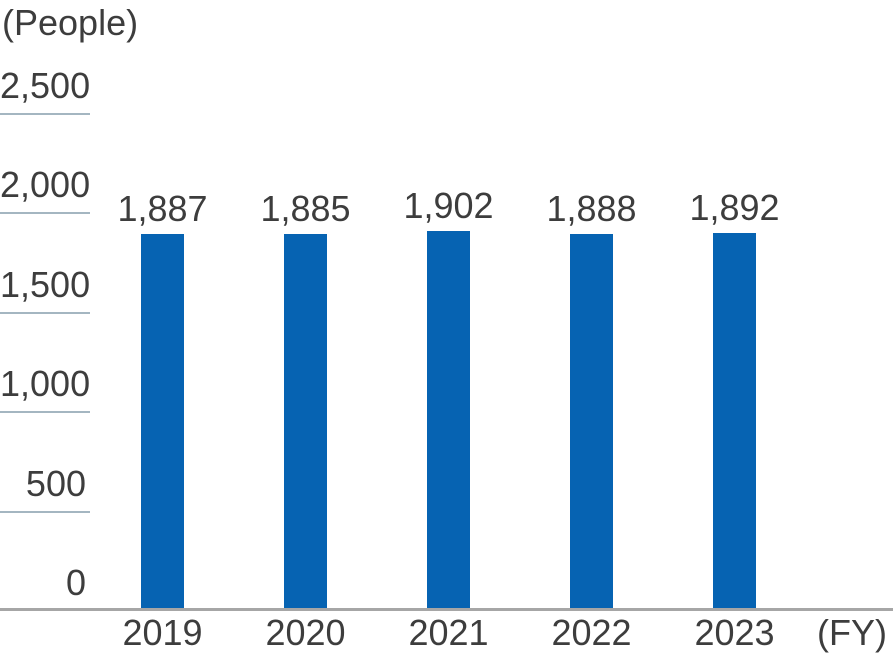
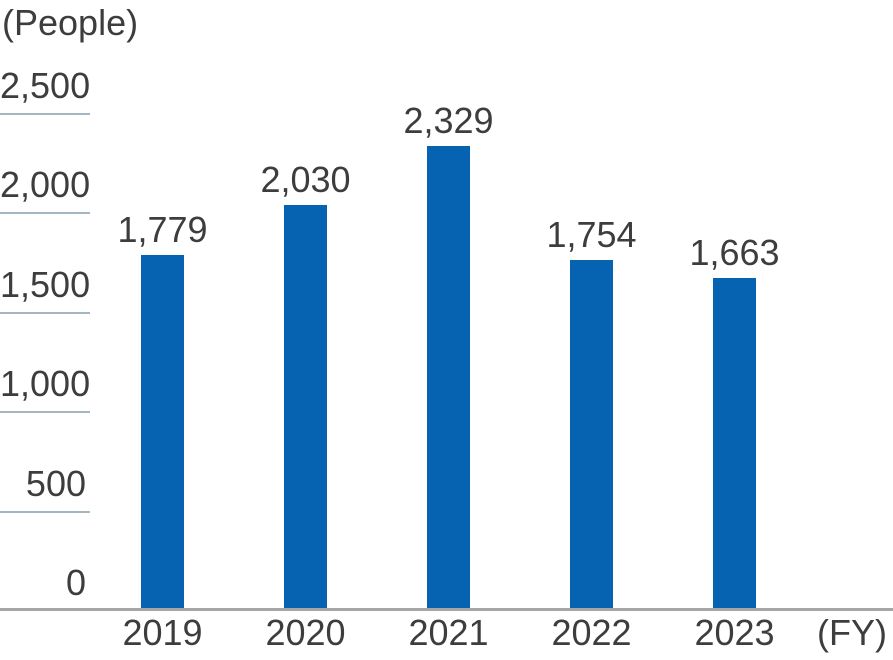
2019: 1,887 -> 1,779
2020: 1,885 -> 2,030
2021: 1,902 -> 2,329
2022: 1,888 -> 1,754
2023: 1,892 -> 1,663
